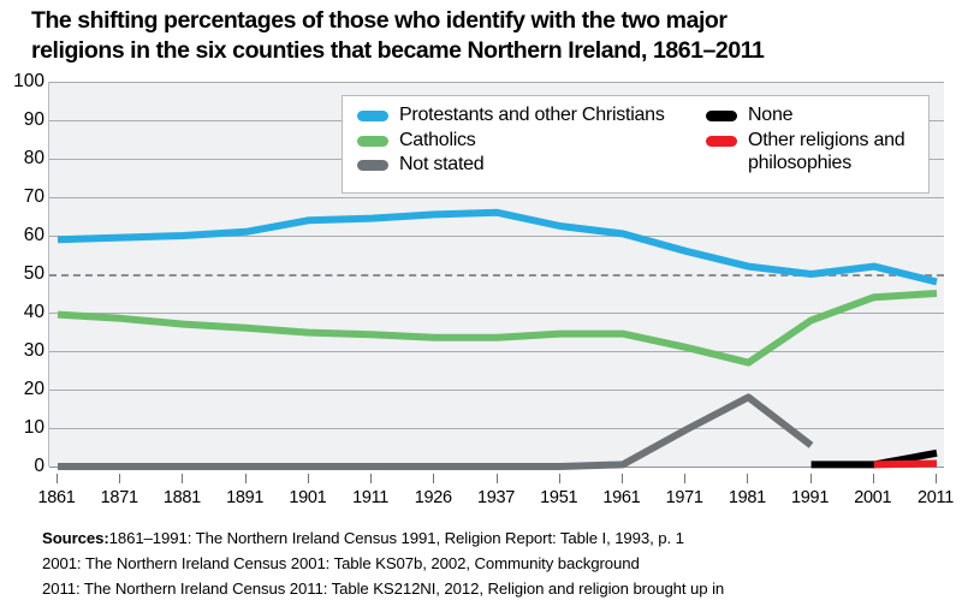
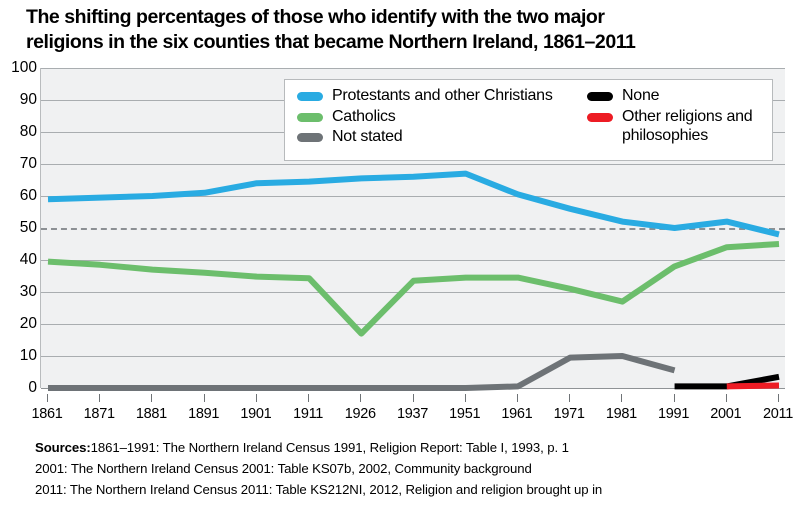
Catholics/1926: 34 -> 17
Protestants and other Christians/1951: 62 -> 67
Not stated/1981: 18 -> 10
